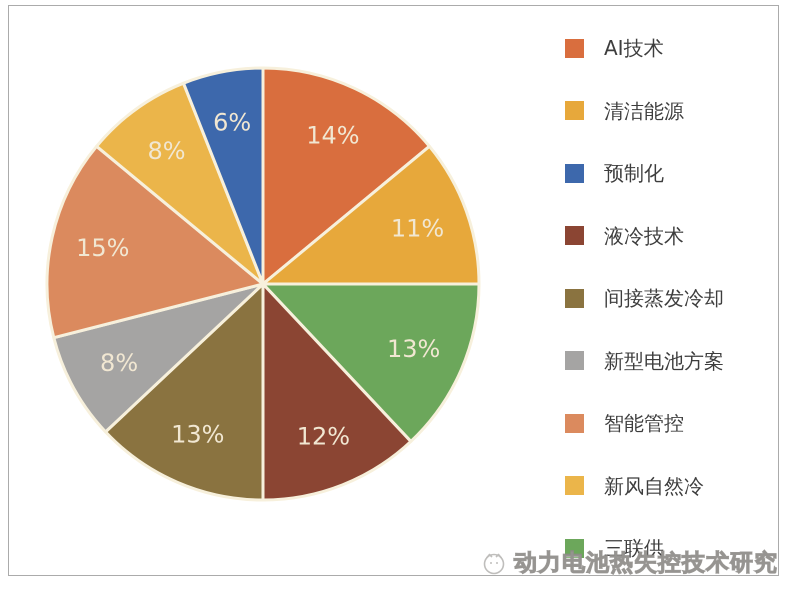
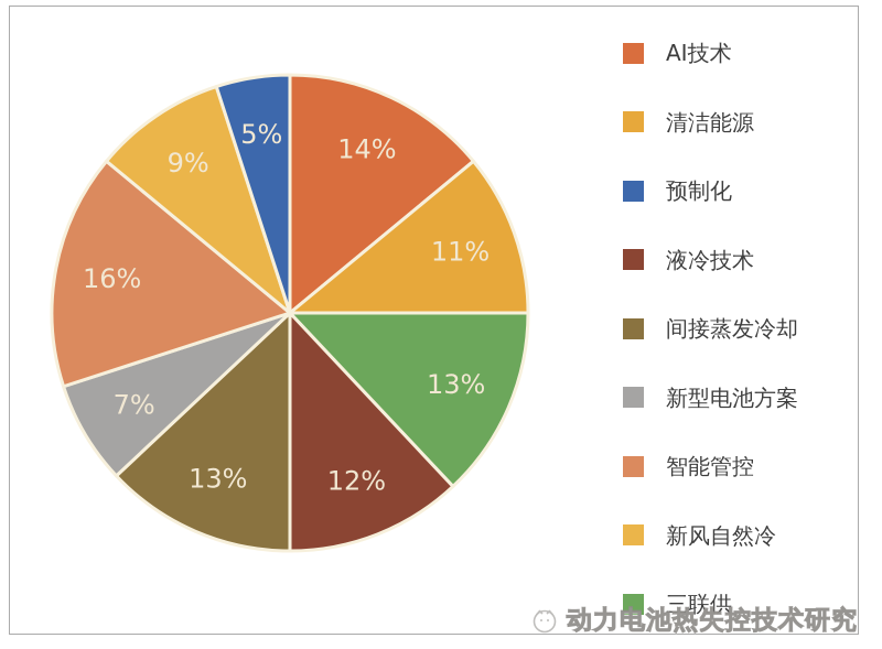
新型电池方案: 8% -> 7%
智能管控: 15% -> 16%
新风自然冷: 8% -> 9%
预制化: 6% -> 5%
